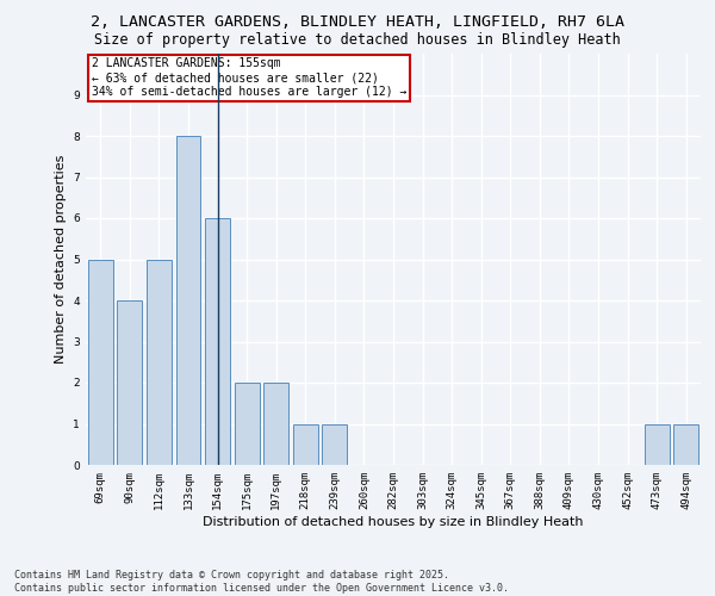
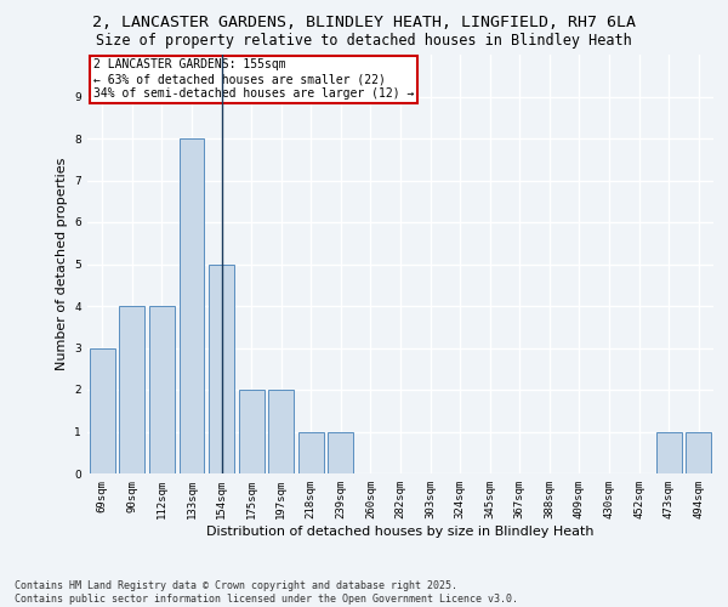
69sqm: 5 -> 3
112sqm: 5 -> 4
154sqm: 6 -> 5
